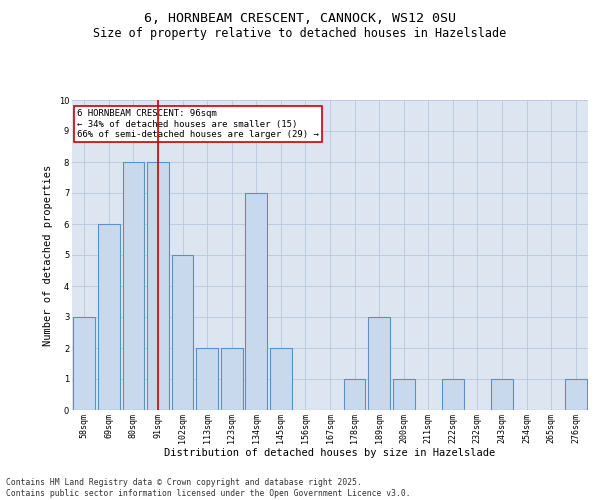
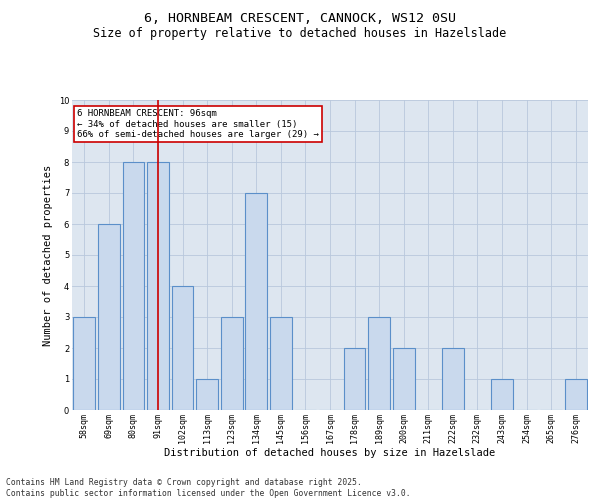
102sqm: 5 -> 4
113sqm: 2 -> 1
123sqm: 2 -> 3
145sqm: 2 -> 3
178sqm: 1 -> 2
200sqm: 1 -> 2
222sqm: 1 -> 2
